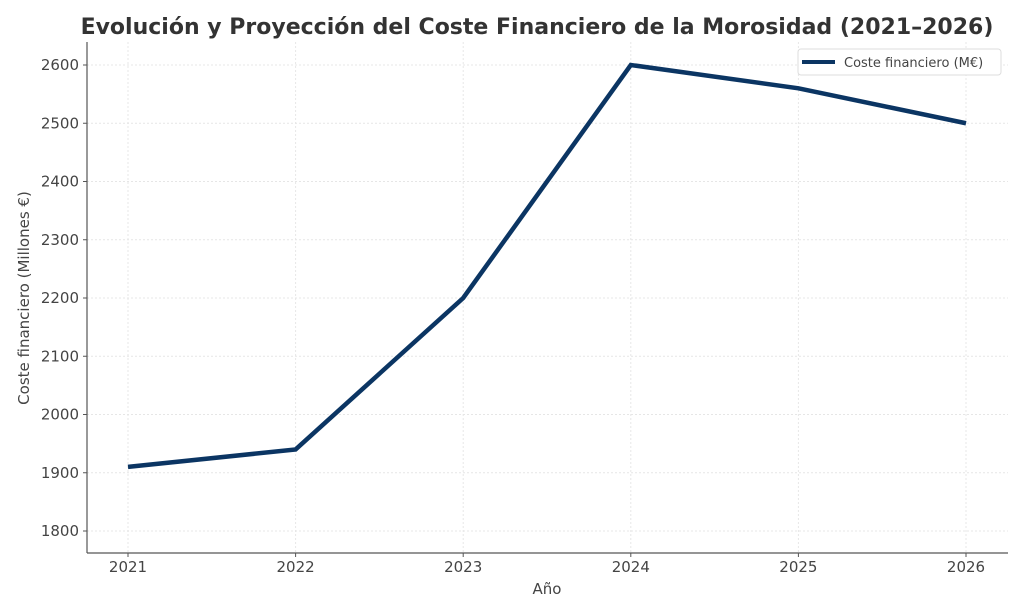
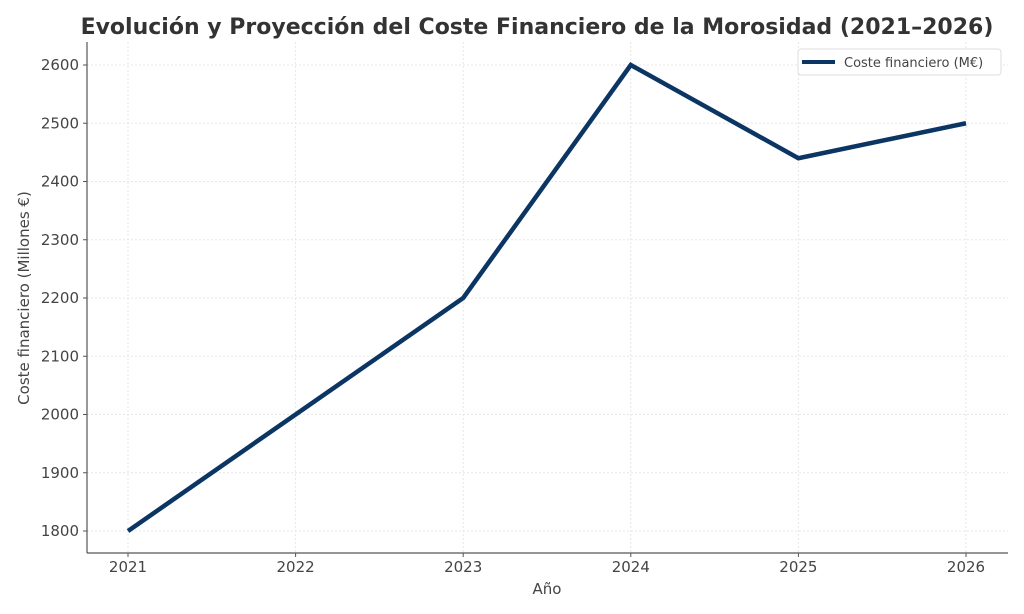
2021: 1910 -> 1800
2022: 1940 -> 2000
2025: 2560 -> 2440
